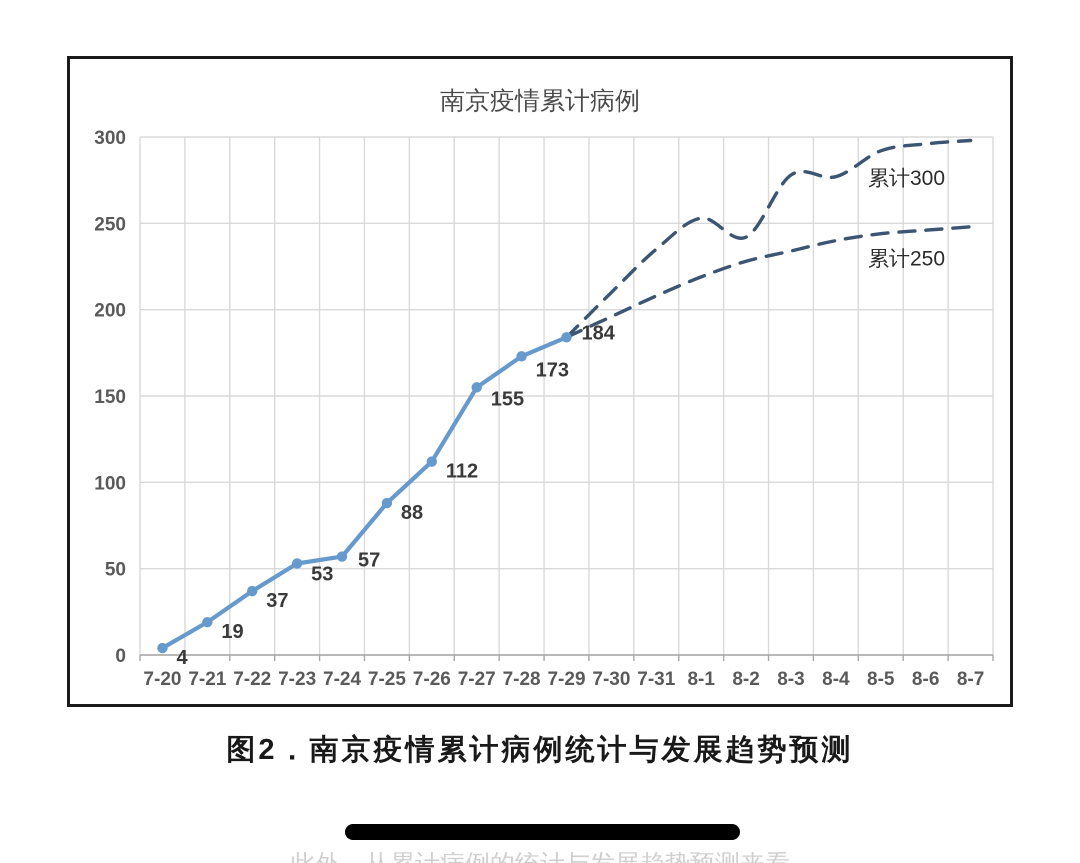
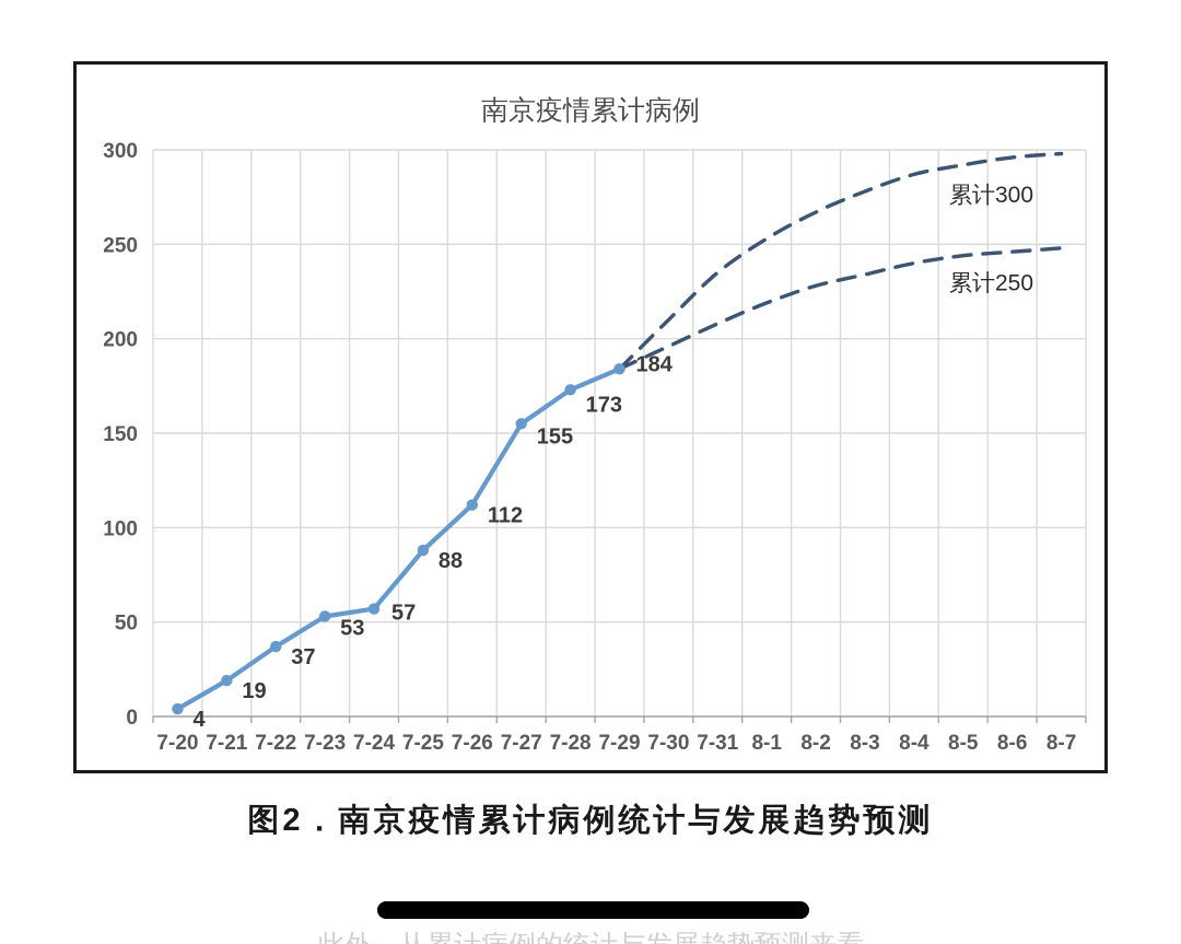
累计300/8-2: 242 -> 267
累计300/8-4: 277 -> 287
